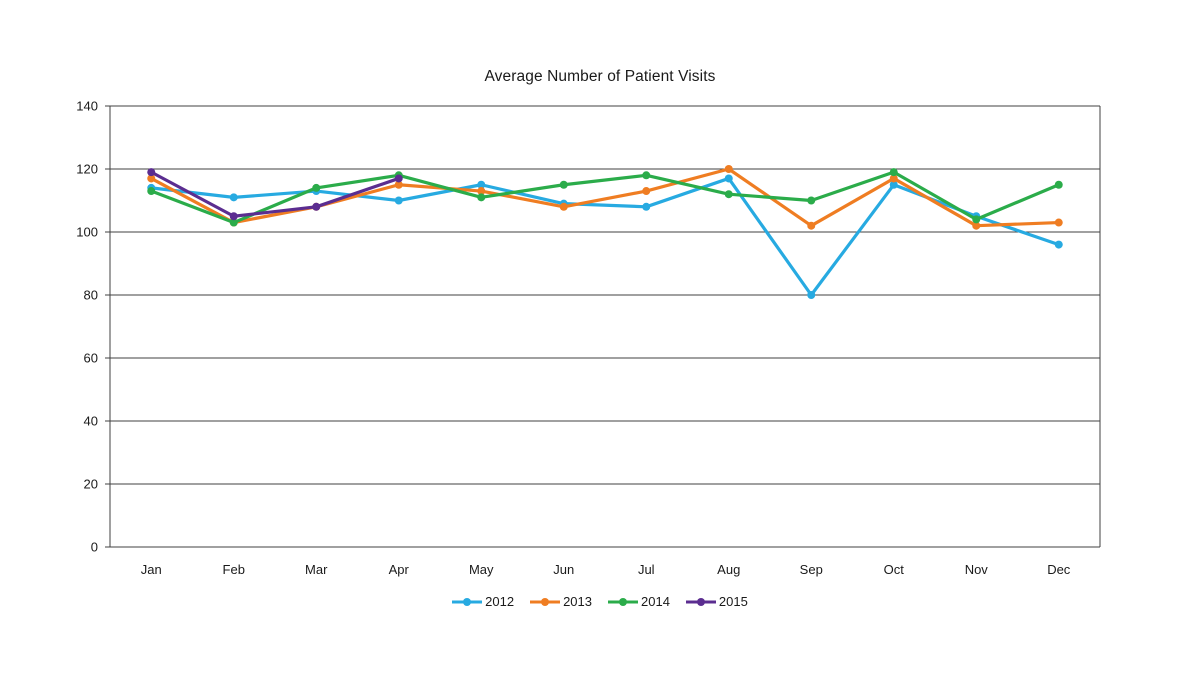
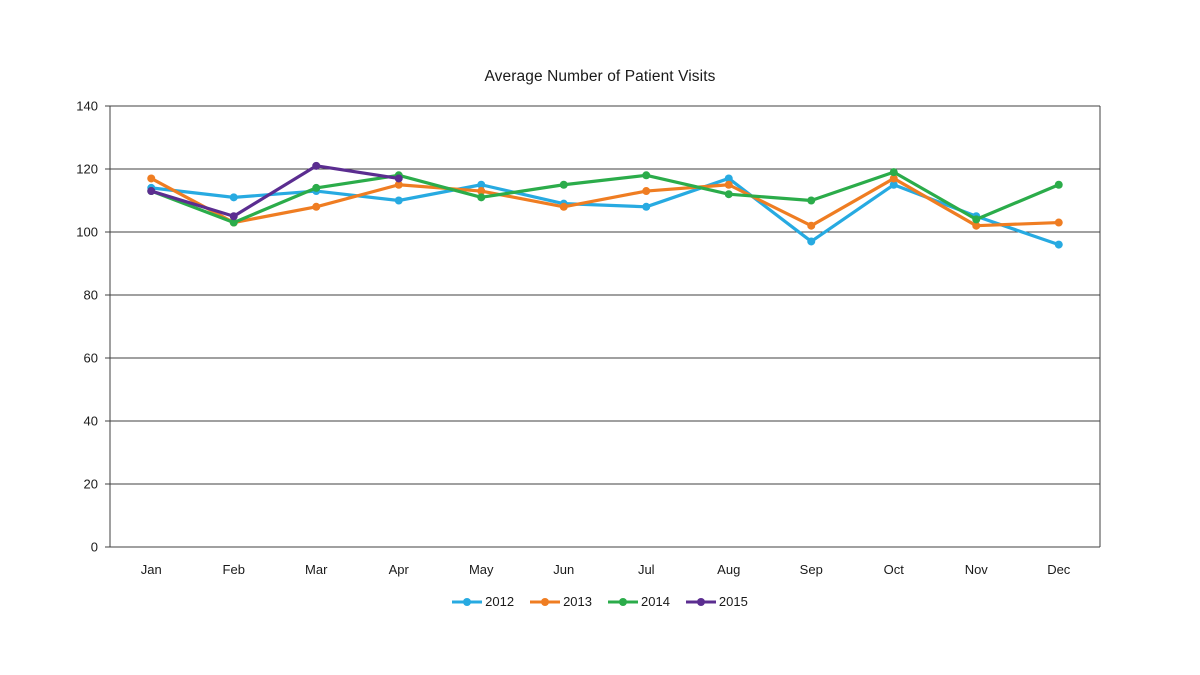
2015/Jan: 119 -> 113
2015/Mar: 108 -> 121
2013/Aug: 120 -> 115
2012/Sep: 80 -> 97
